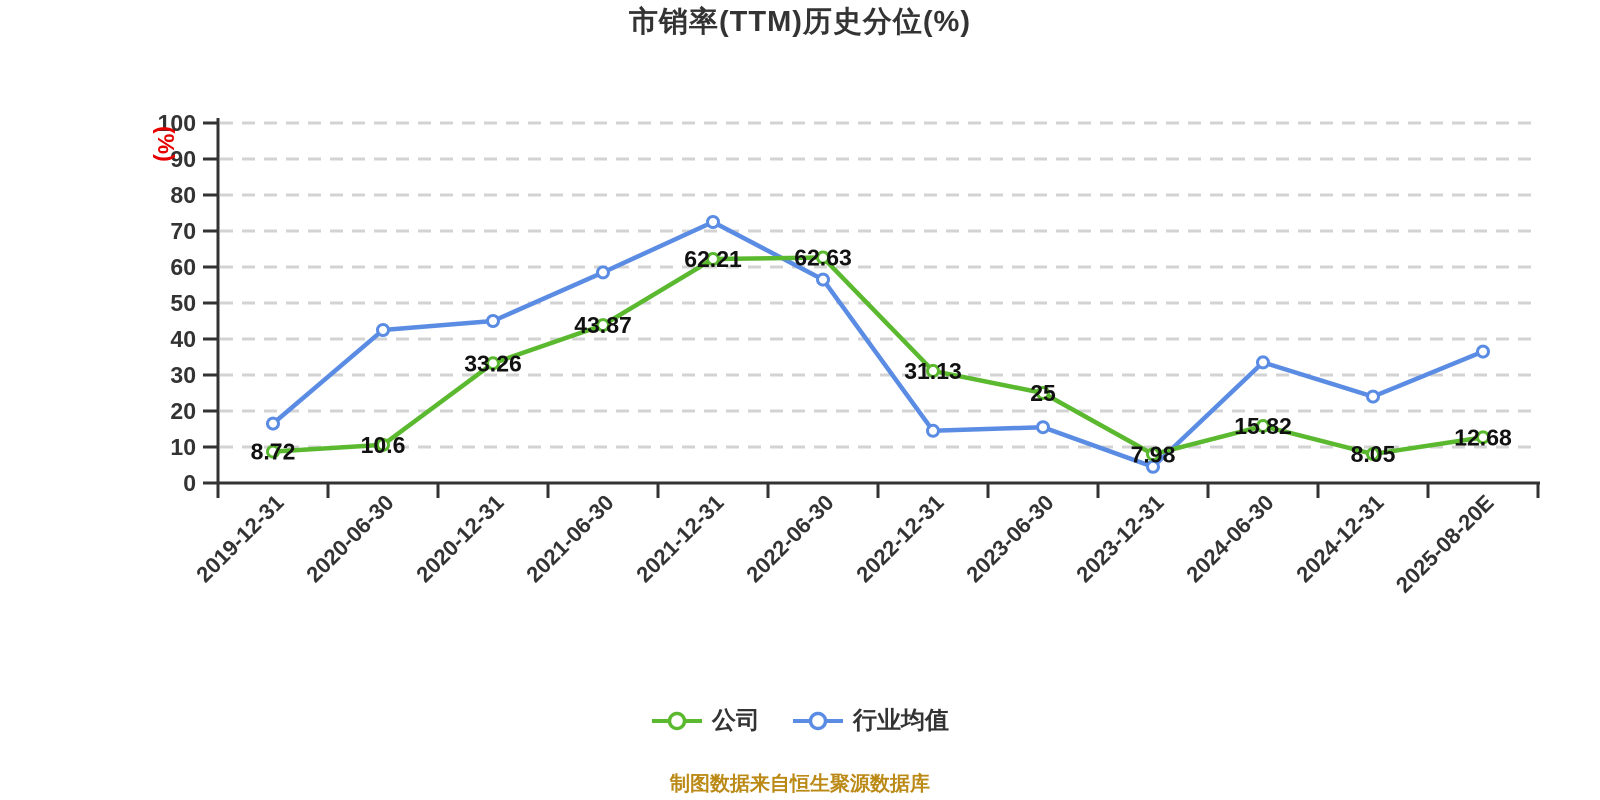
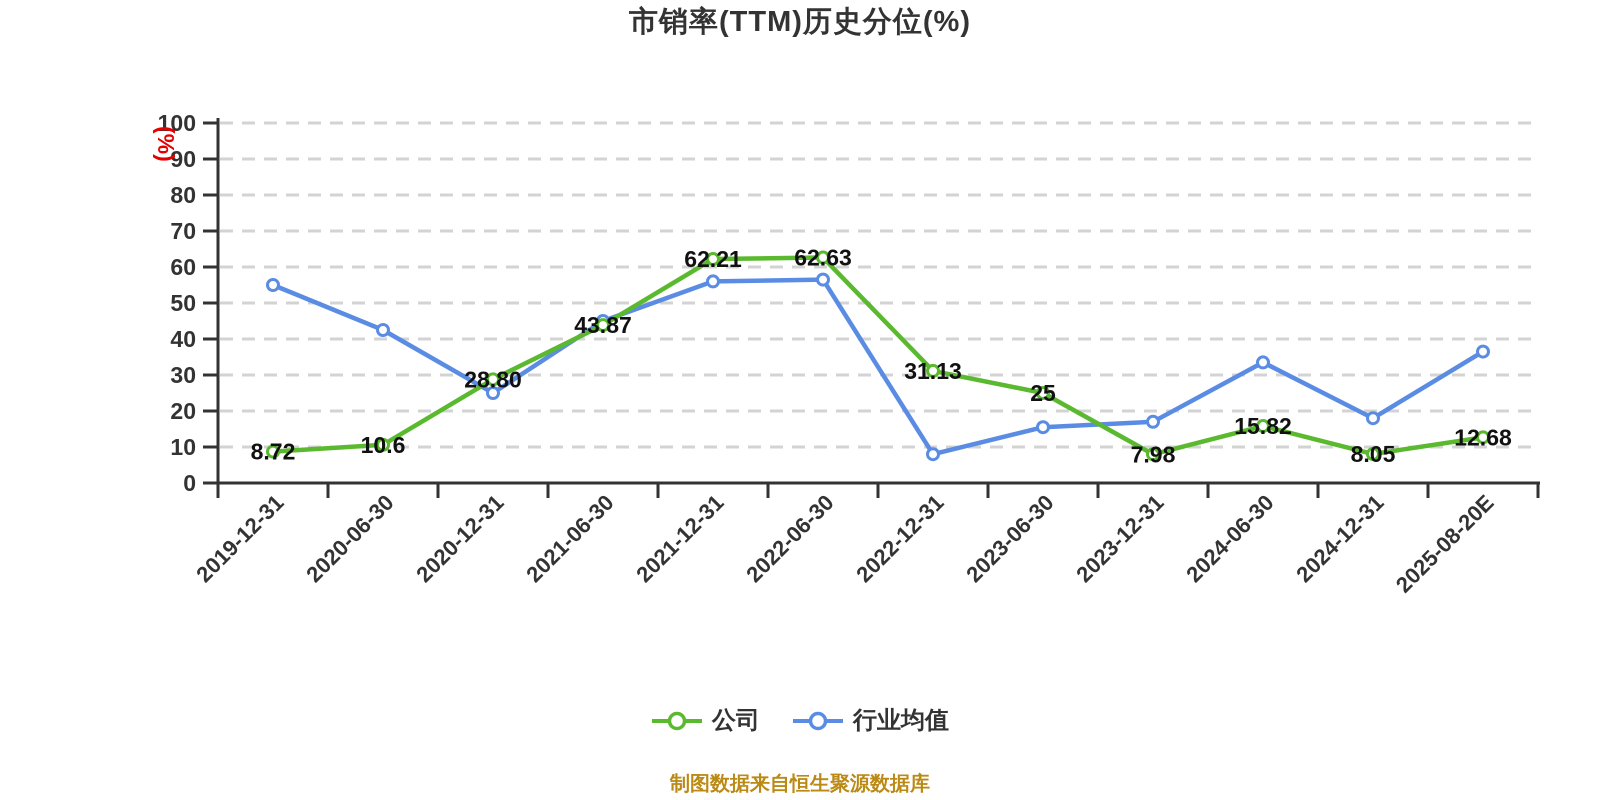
行业均值/2019-12-31: 16 -> 55
公司/2020-12-31: 33.26 -> 28.80
行业均值/2020-12-31: 45 -> 25
行业均值/2021-06-30: 58 -> 45
行业均值/2021-12-31: 72 -> 56
行业均值/2022-12-31: 14 -> 8
行业均值/2023-12-31: 4 -> 17
行业均值/2024-12-31: 24 -> 18
